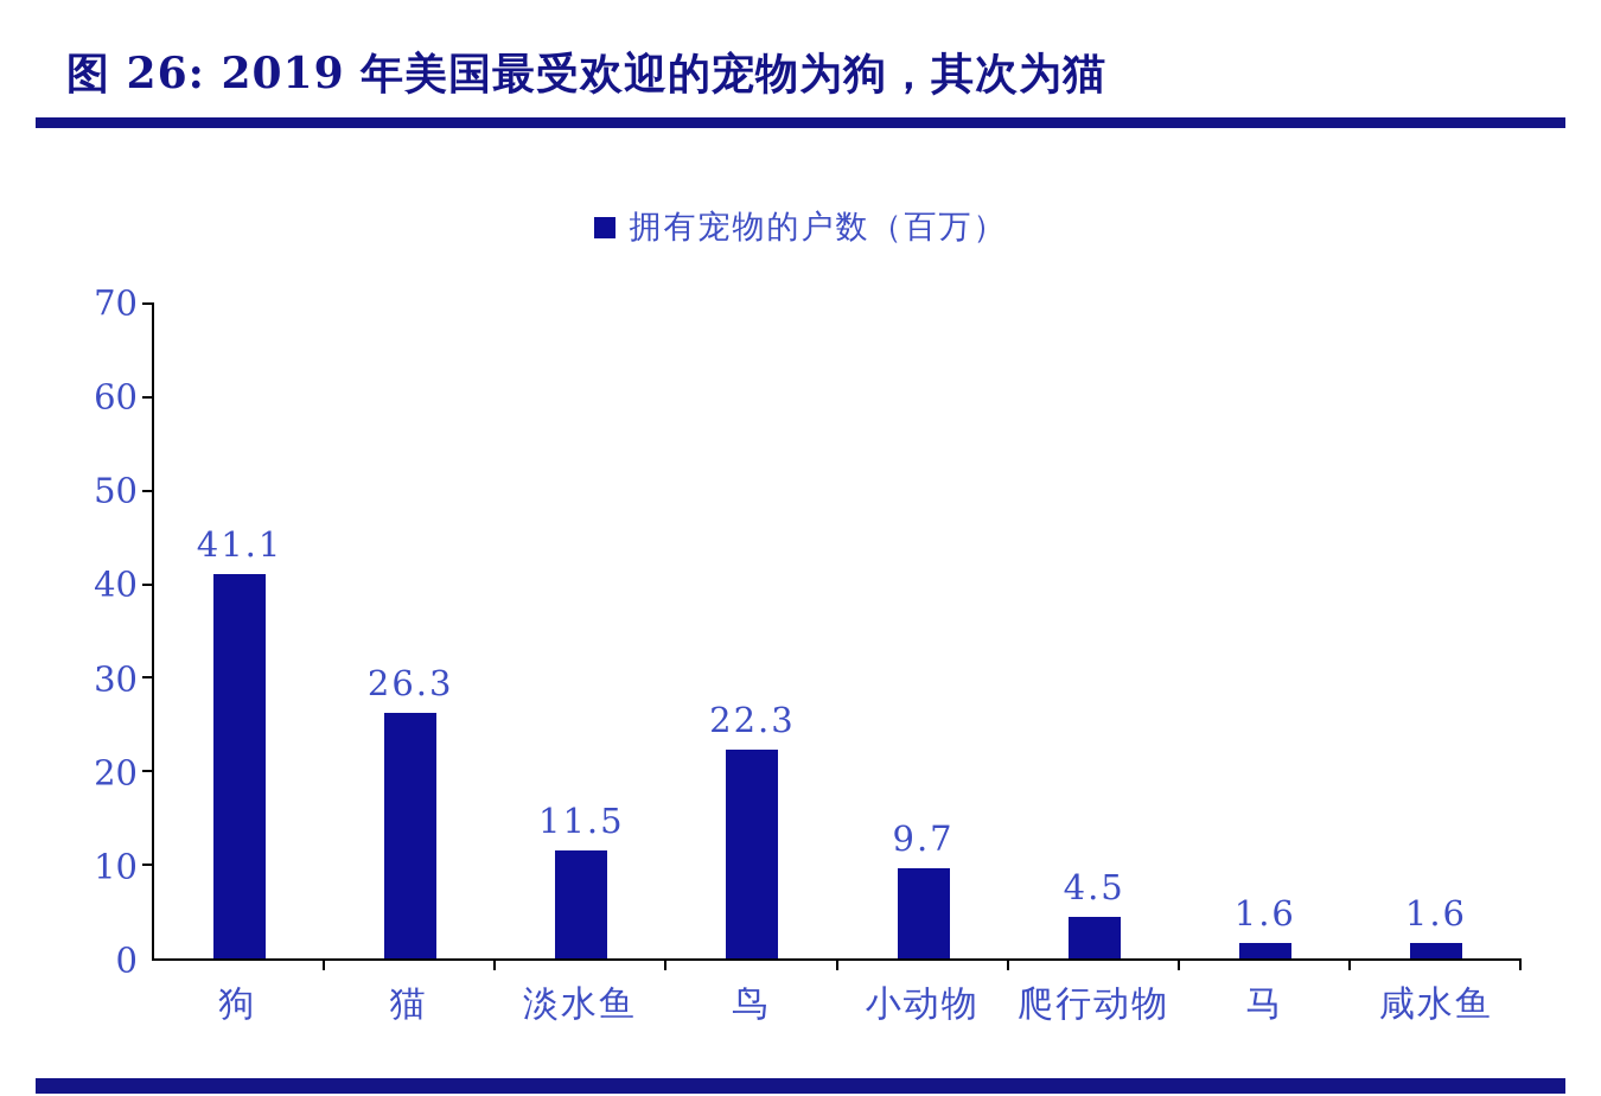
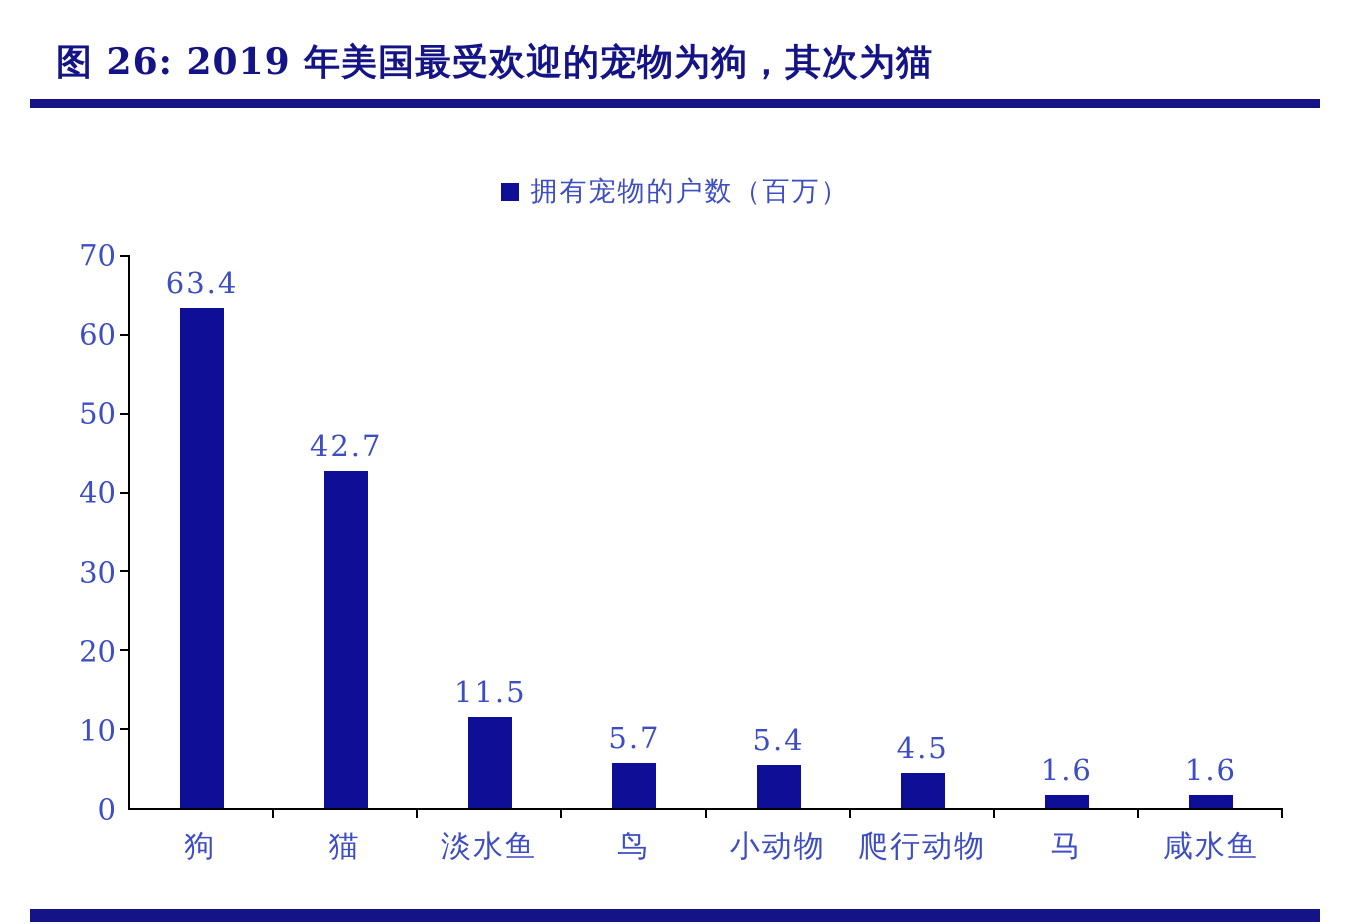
狗: 41.1 -> 63.4
猫: 26.3 -> 42.7
鸟: 22.3 -> 5.7
小动物: 9.7 -> 5.4
